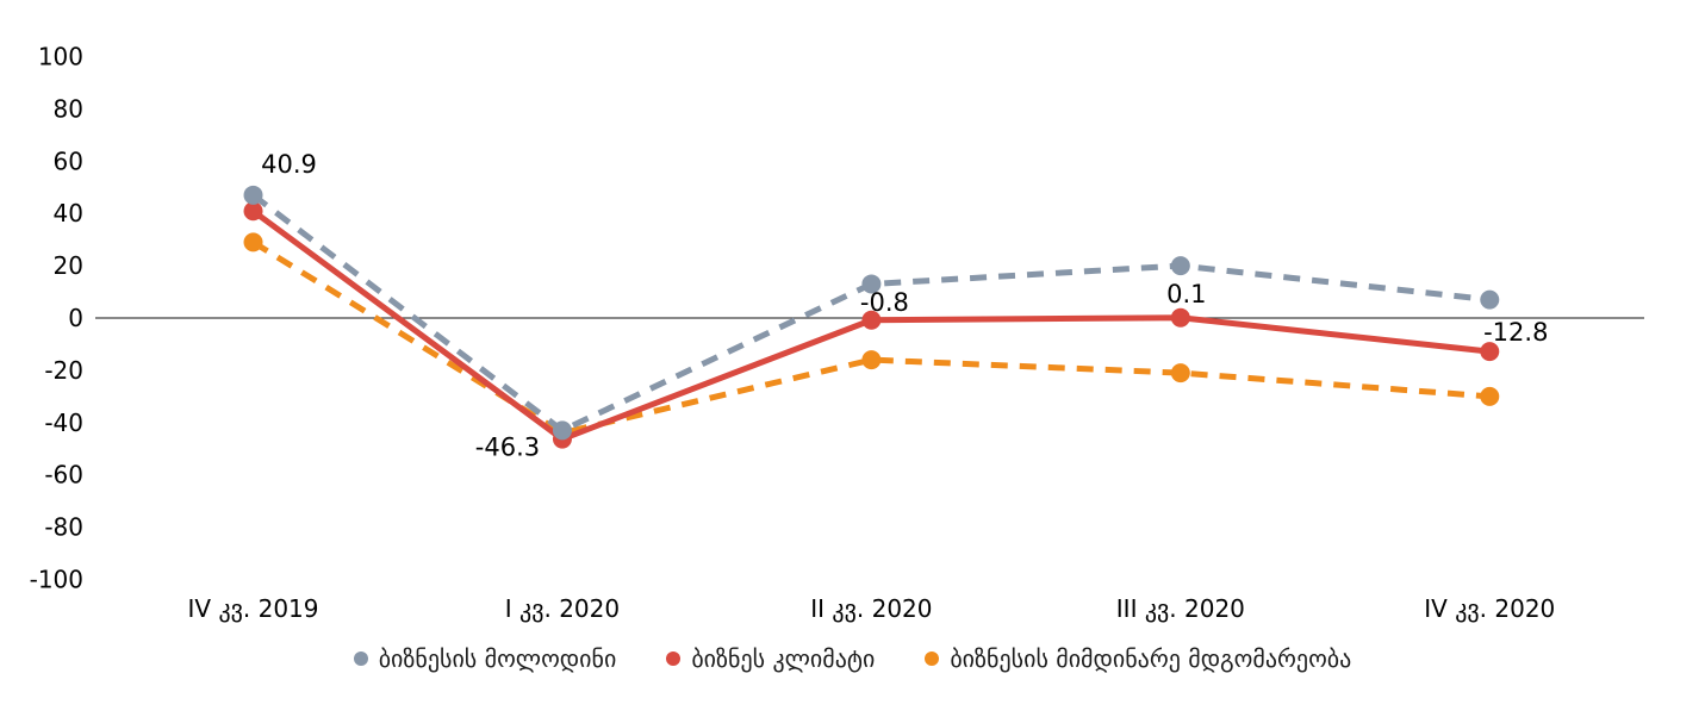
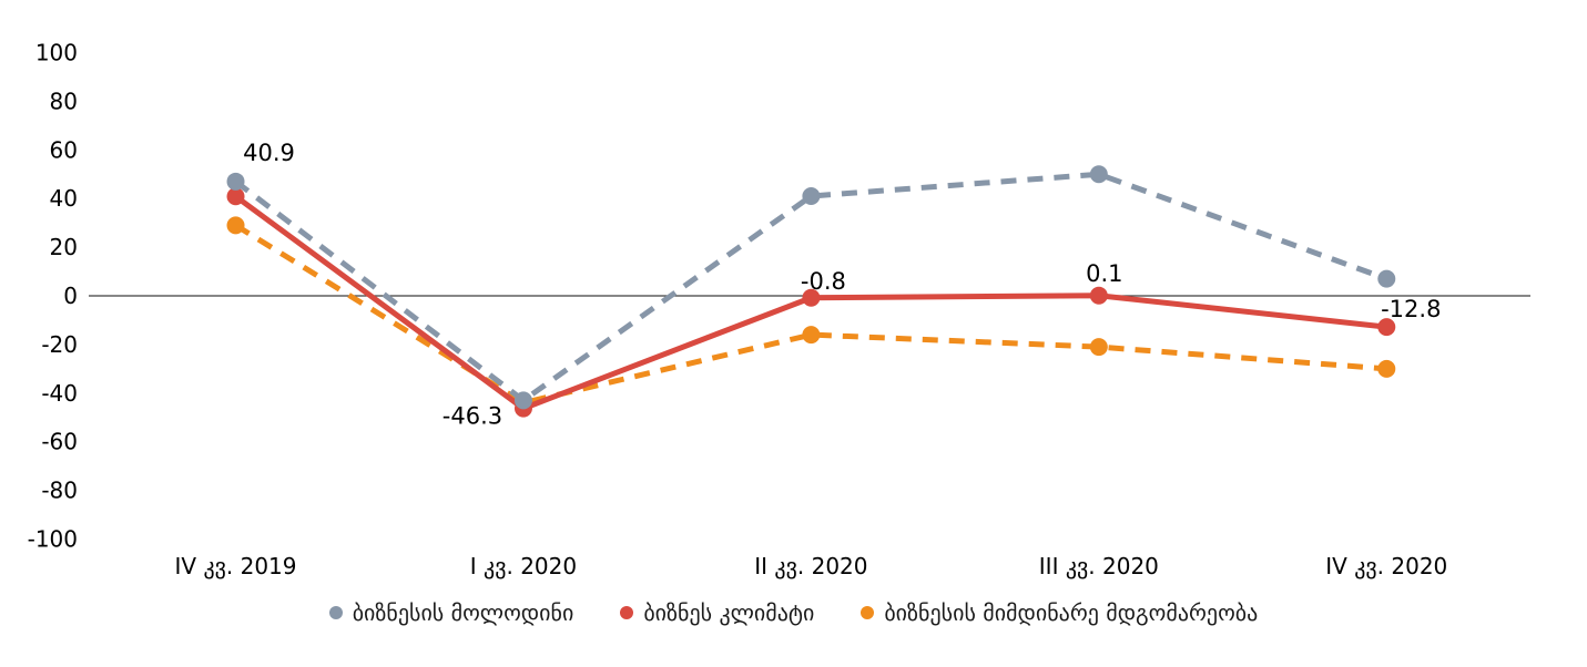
ბიზნესის მოლოდინი/II კვ. 2020: 13 -> 41
ბიზნესის მოლოდინი/III კვ. 2020: 20 -> 50
